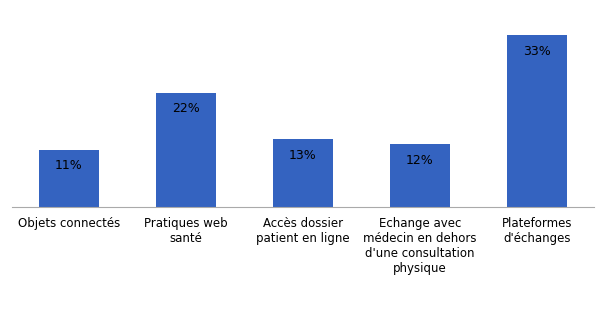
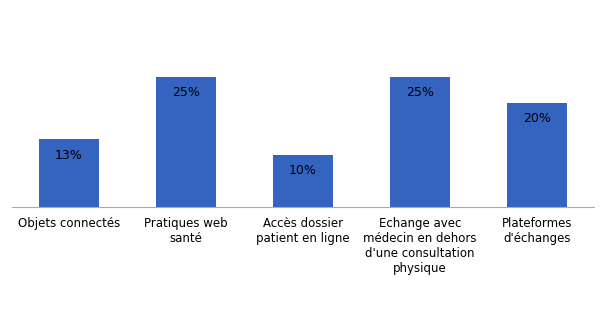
Objets connectés: 11% -> 13%
Pratiques web santé: 22% -> 25%
Accès dossier patient en ligne: 13% -> 10%
Echange avec médecin en dehors d'une consultation physique: 12% -> 25%
Plateformes d'échanges: 33% -> 20%
